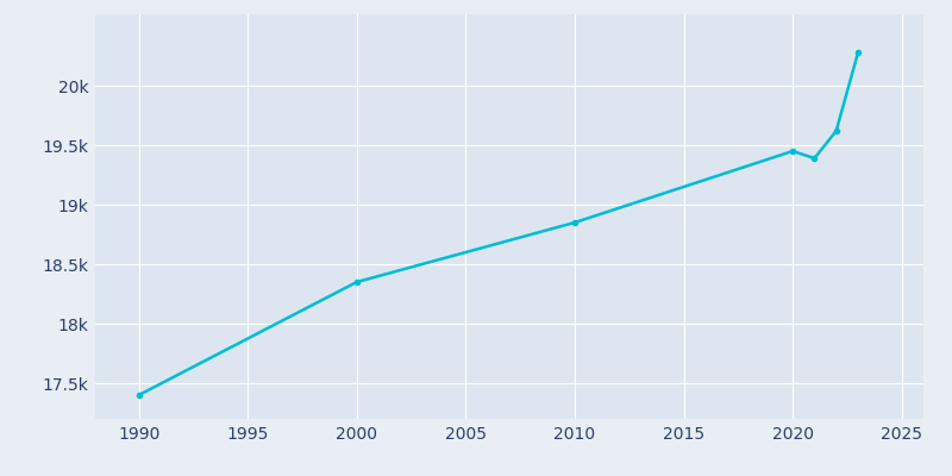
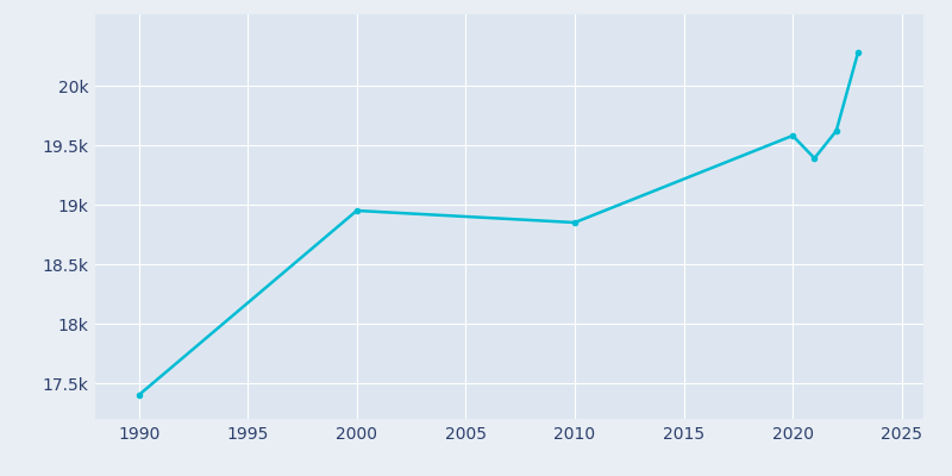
2000: 18.35k -> 18.95k
2020: 19.45k -> 19.58k
